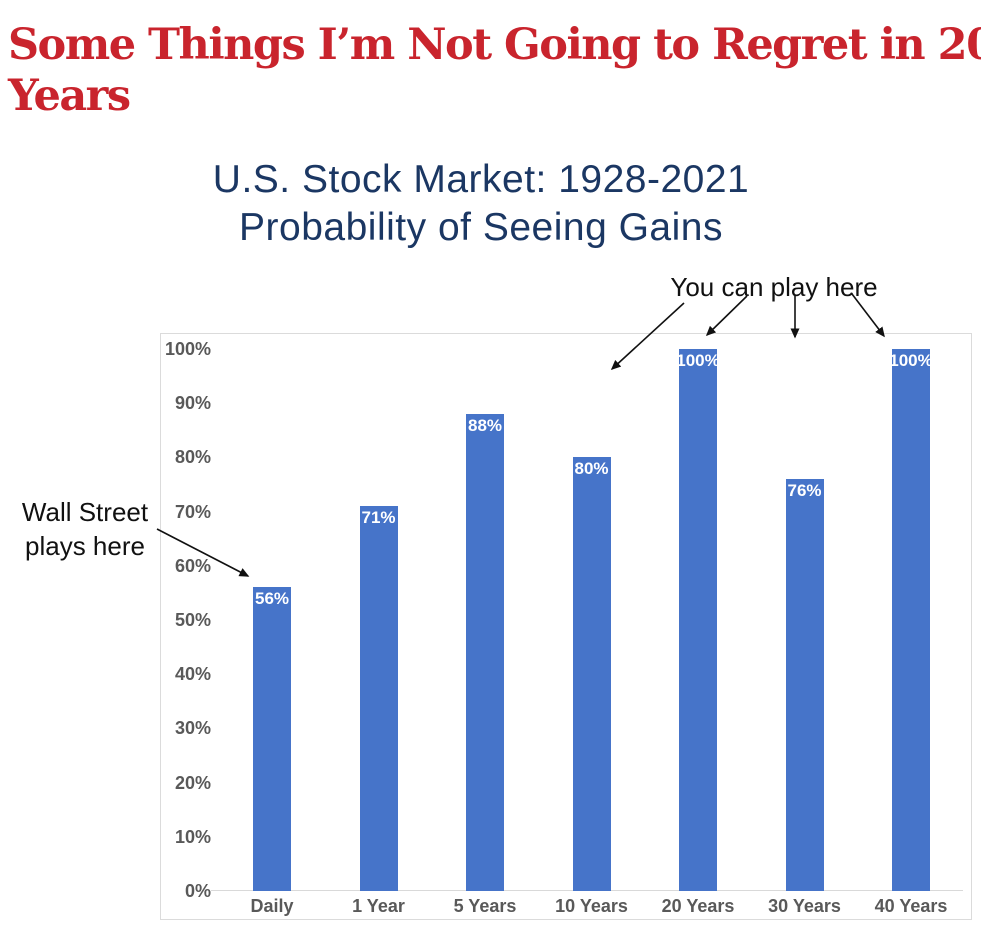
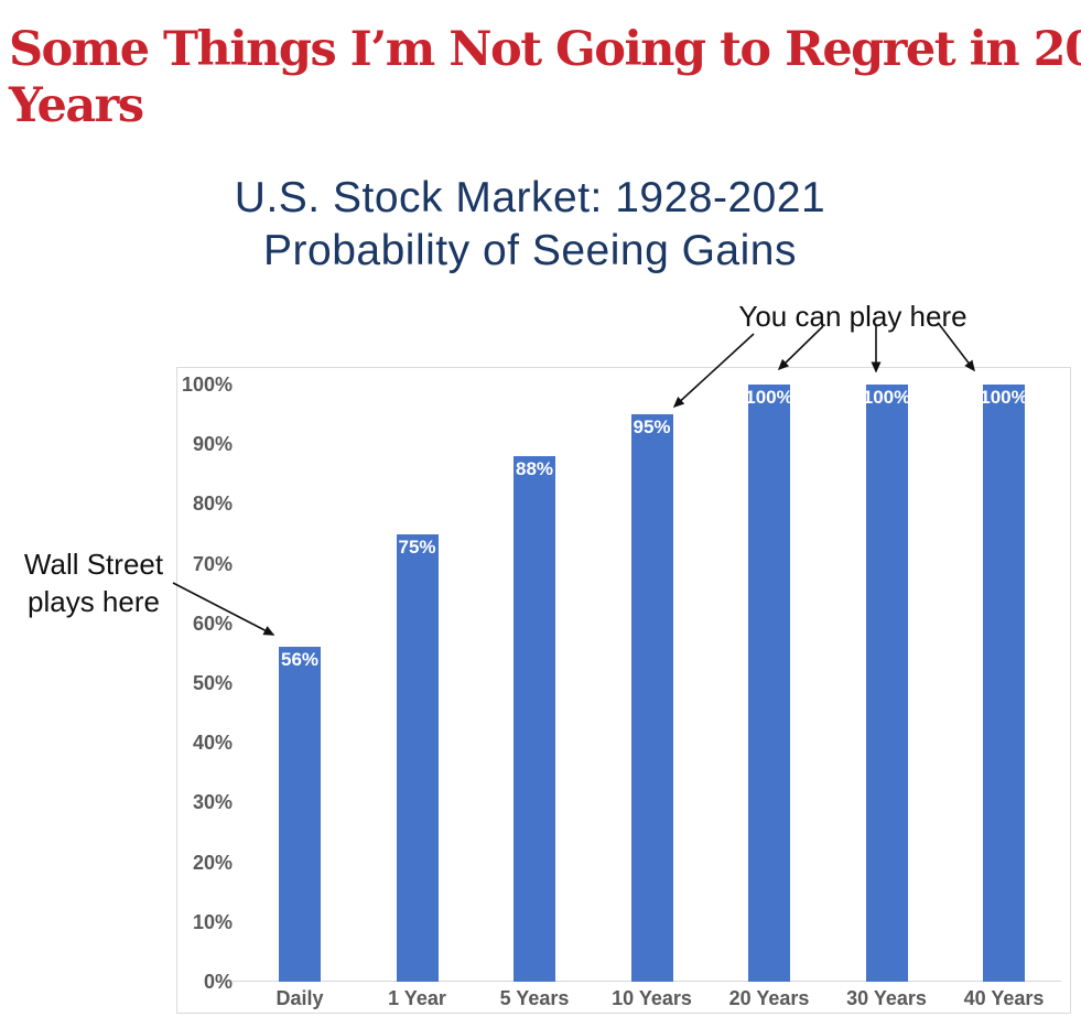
1 Year: 71% -> 75%
10 Years: 80% -> 95%
30 Years: 76% -> 100%
